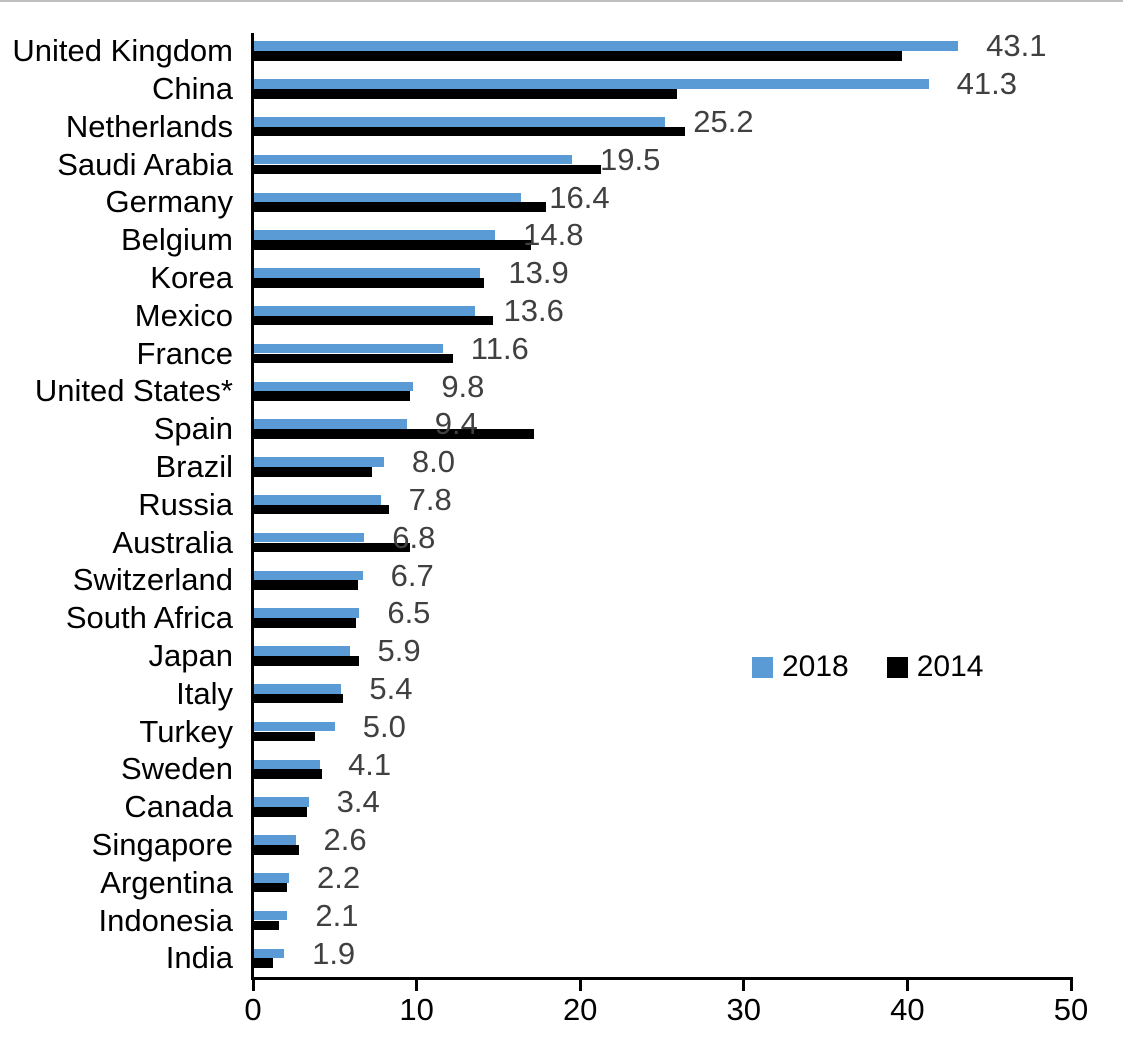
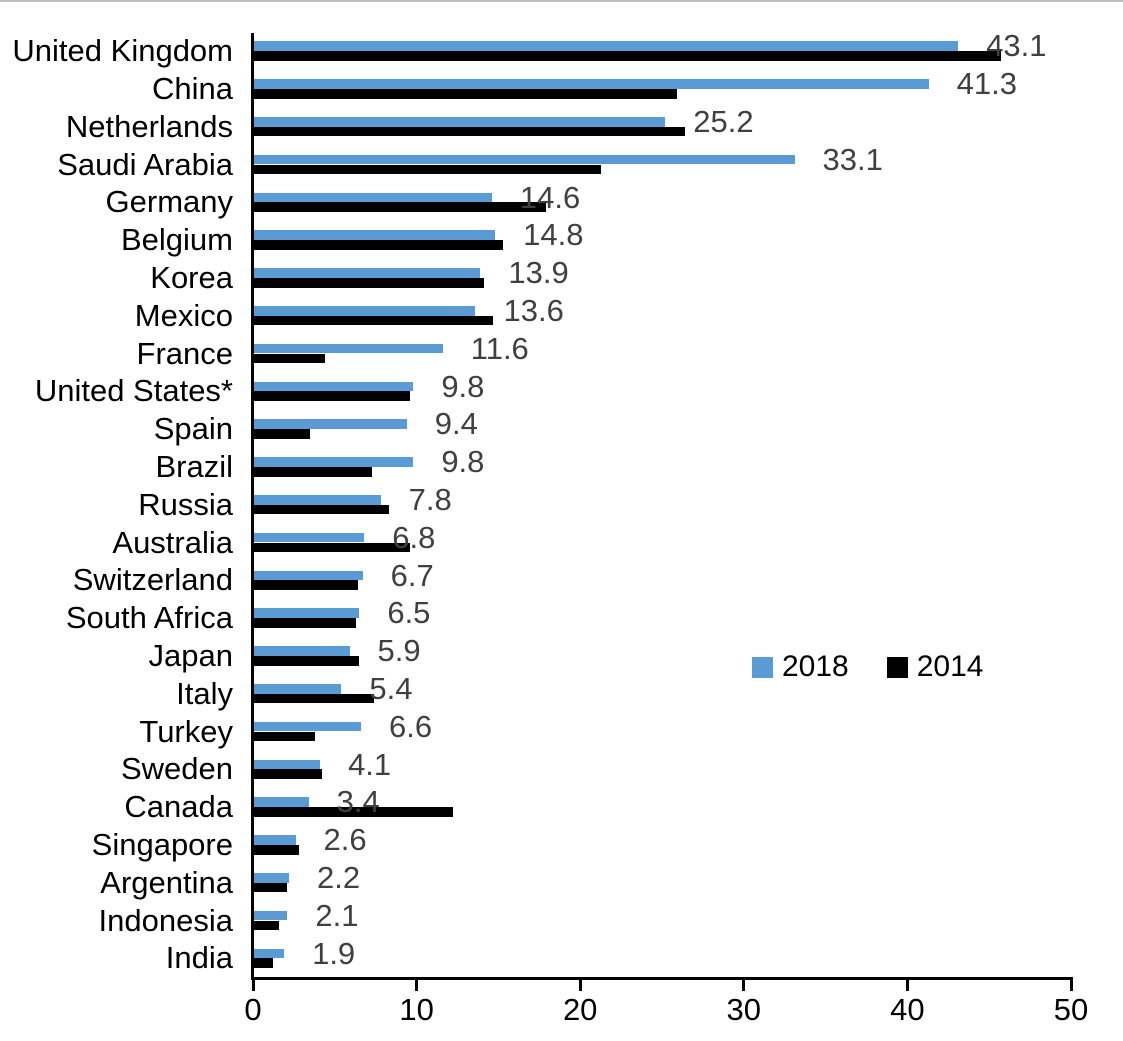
2014/United Kingdom: 39.7 -> 45.7
2018/Saudi Arabia: 19.5 -> 33.1
2018/Germany: 16.4 -> 14.6
2014/Belgium: 17.0 -> 15.3
2014/France: 12.2 -> 4.4
2014/Spain: 17.2 -> 3.5
2018/Brazil: 8.0 -> 9.8
2014/Italy: 5.5 -> 7.4
2018/Turkey: 5.0 -> 6.6
2014/Canada: 3.3 -> 12.2
